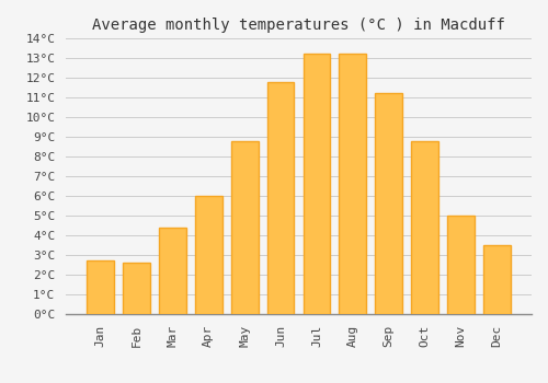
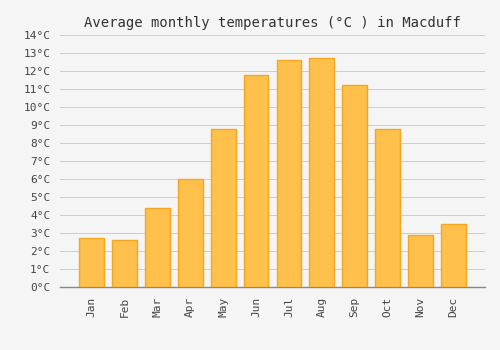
Jul: 13.2°C -> 12.6°C
Aug: 13.2°C -> 12.7°C
Nov: 5.0°C -> 2.9°C
